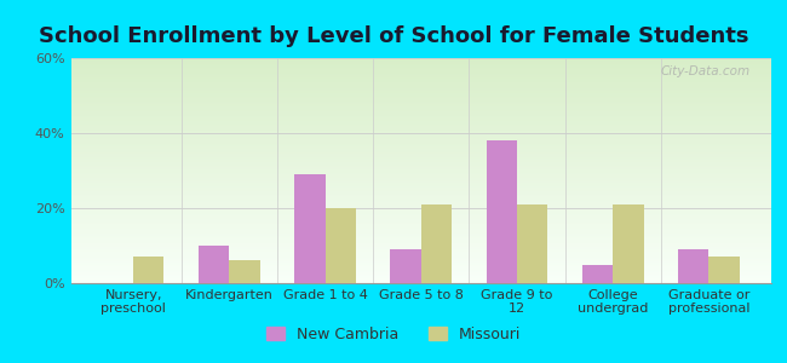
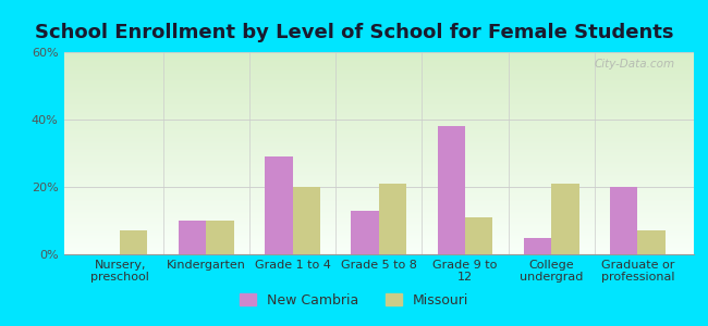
Missouri/Kindergarten: 6% -> 10%
New Cambria/Grade 5 to 8: 9% -> 13%
Missouri/Grade 9 to 12: 21% -> 11%
New Cambria/Graduate or professional: 9% -> 20%
